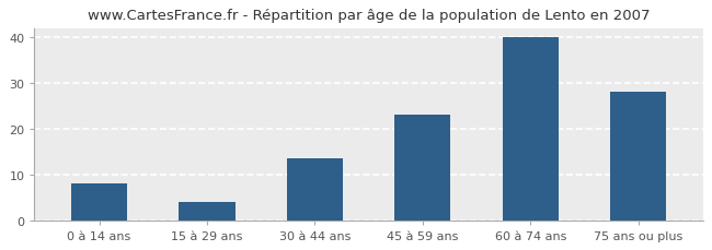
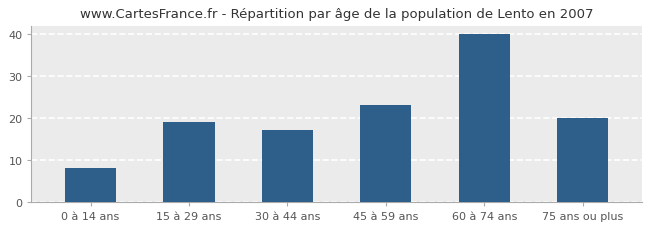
15 à 29 ans: 4.0 -> 19.0
30 à 44 ans: 13.5 -> 17.0
75 ans ou plus: 28.0 -> 20.0
